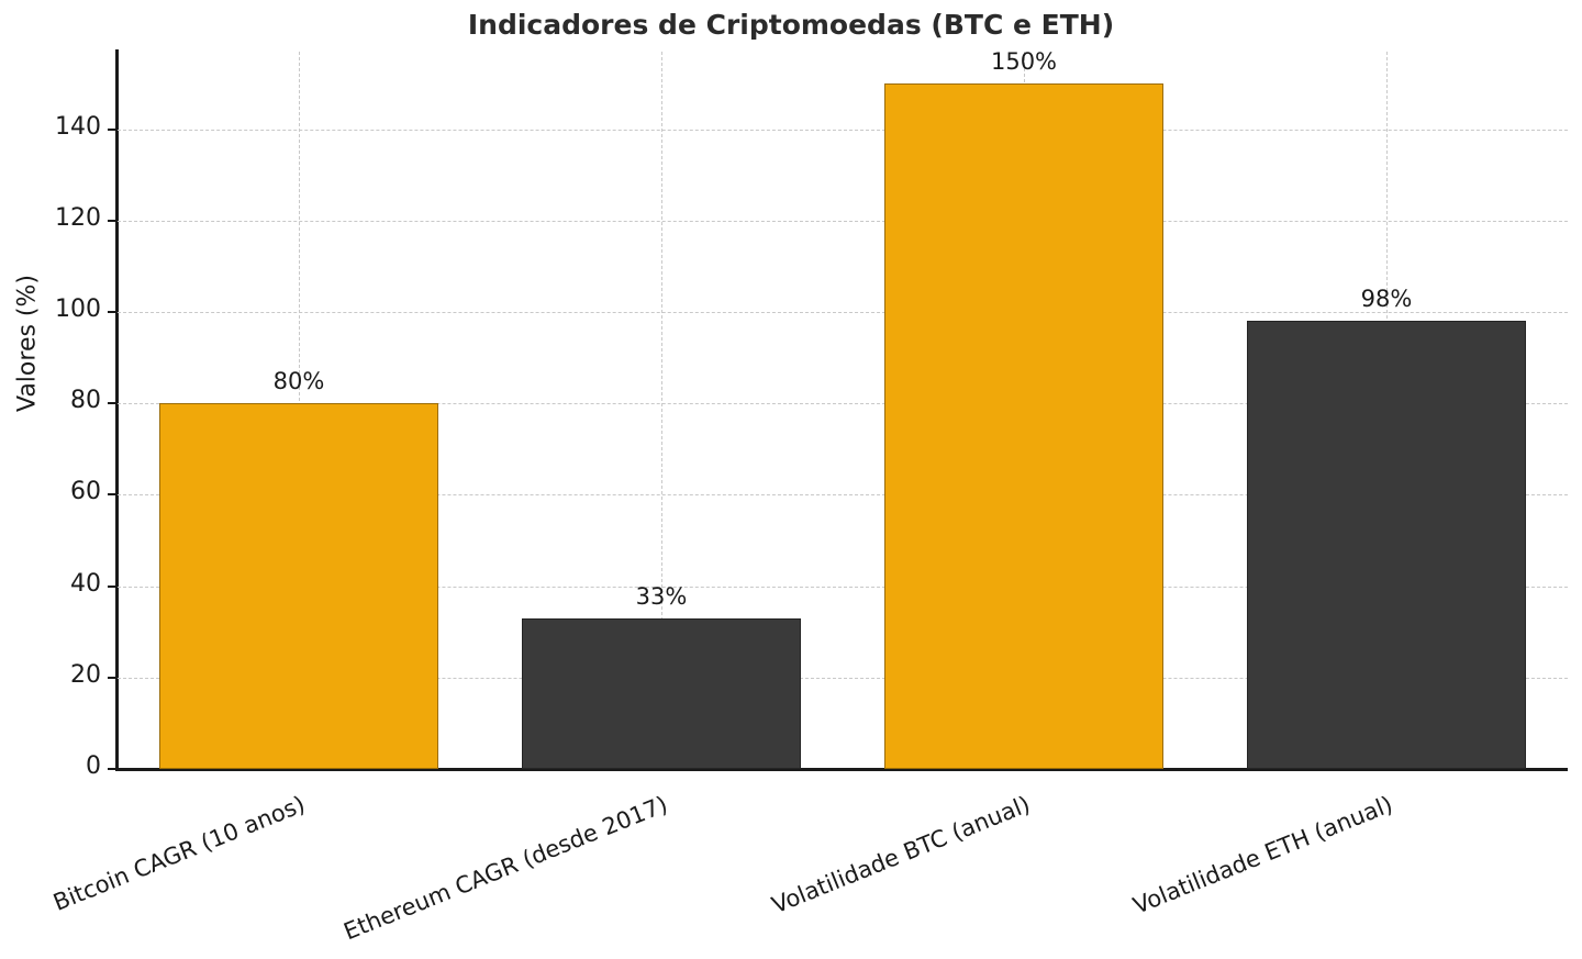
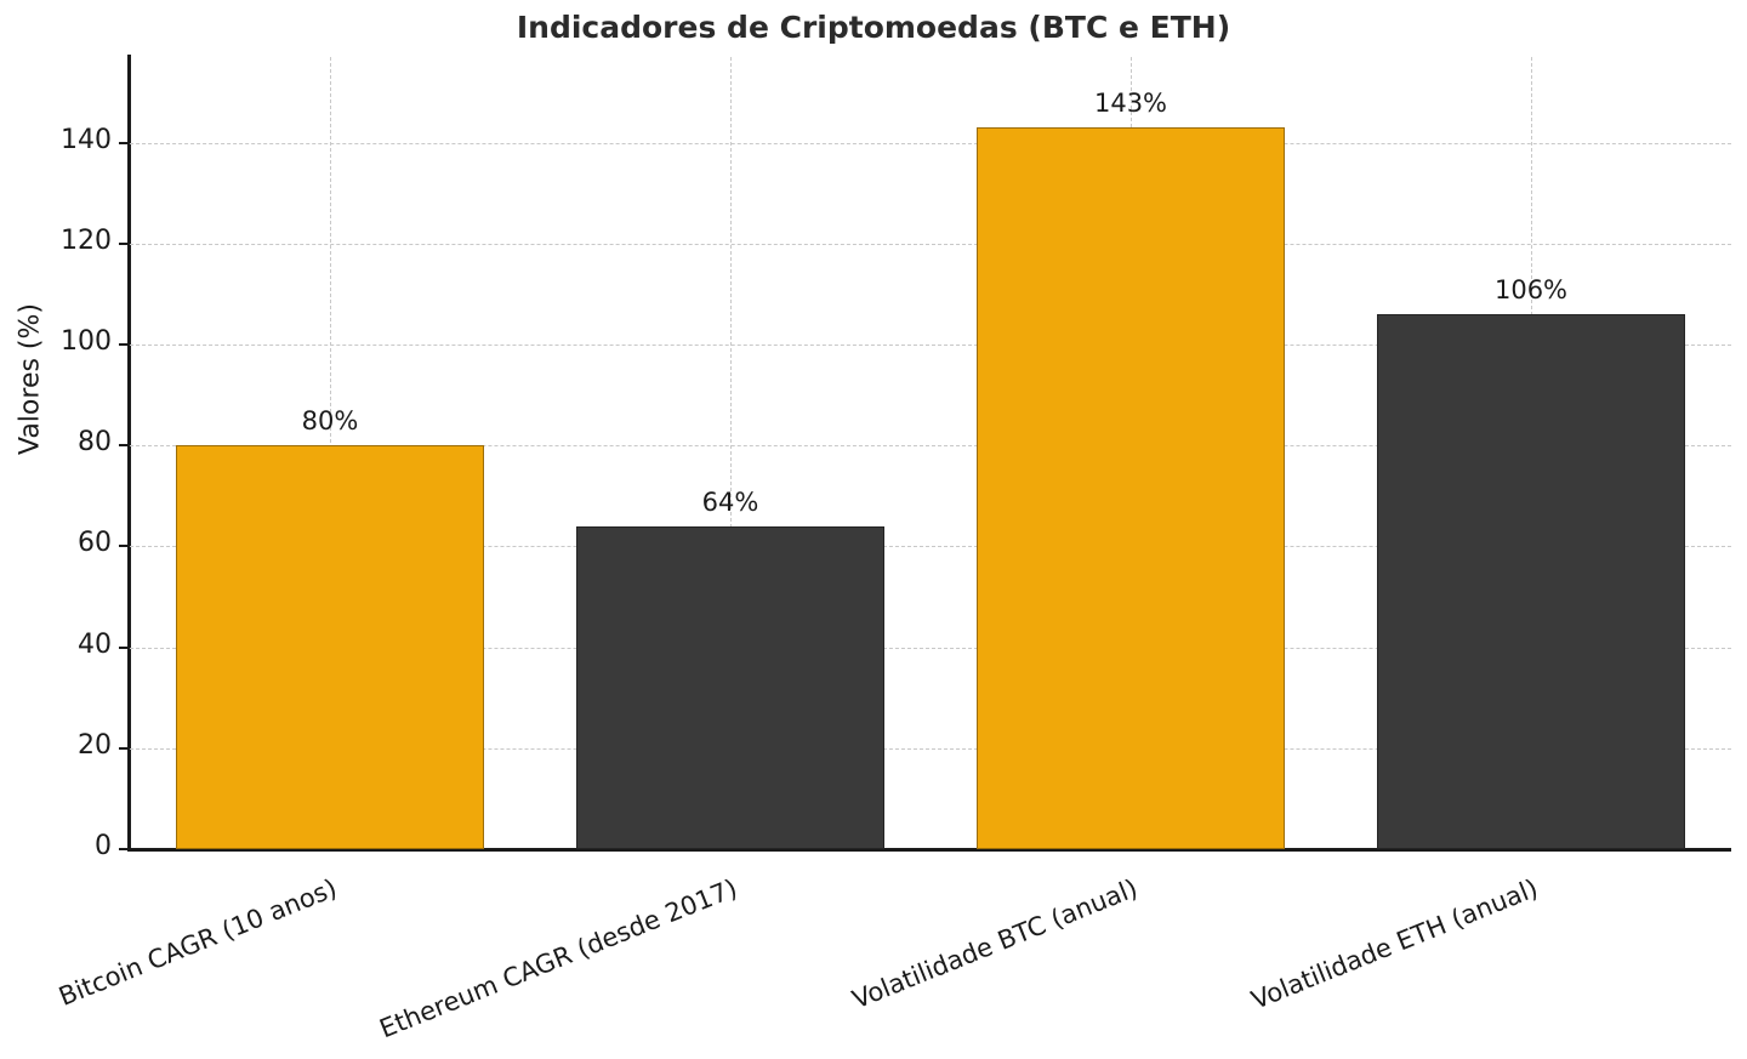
Ethereum CAGR (desde 2017): 33% -> 64%
Volatilidade BTC (anual): 150% -> 143%
Volatilidade ETH (anual): 98% -> 106%
